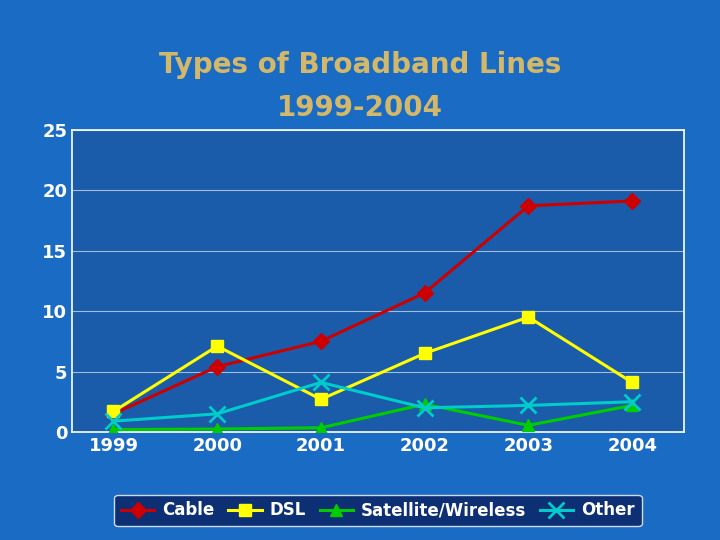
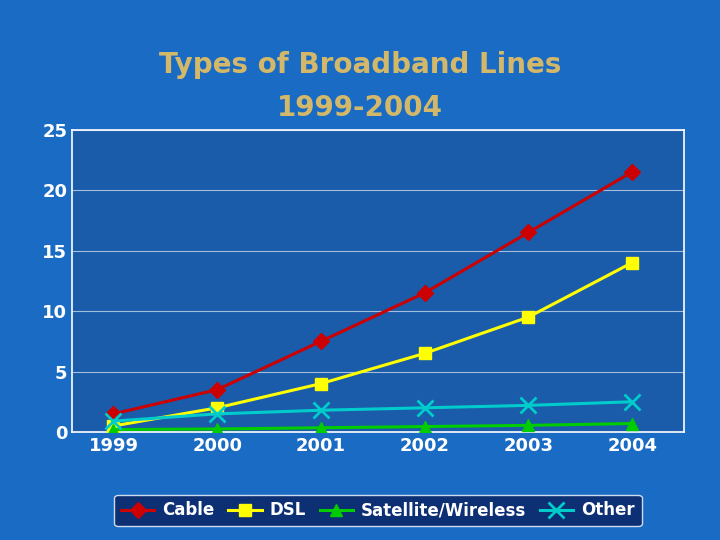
DSL/1999: 1.7 -> 0.5
Cable/2000: 5.4 -> 3.5
DSL/2000: 7.1 -> 2.0
DSL/2001: 2.7 -> 4.0
Other/2001: 4.1 -> 1.8
Satellite/Wireless/2002: 2.3 -> 0.5
Cable/2003: 18.7 -> 16.5
Cable/2004: 19.1 -> 21.5
DSL/2004: 4.1 -> 14.0
Satellite/Wireless/2004: 2.2 -> 0.7
